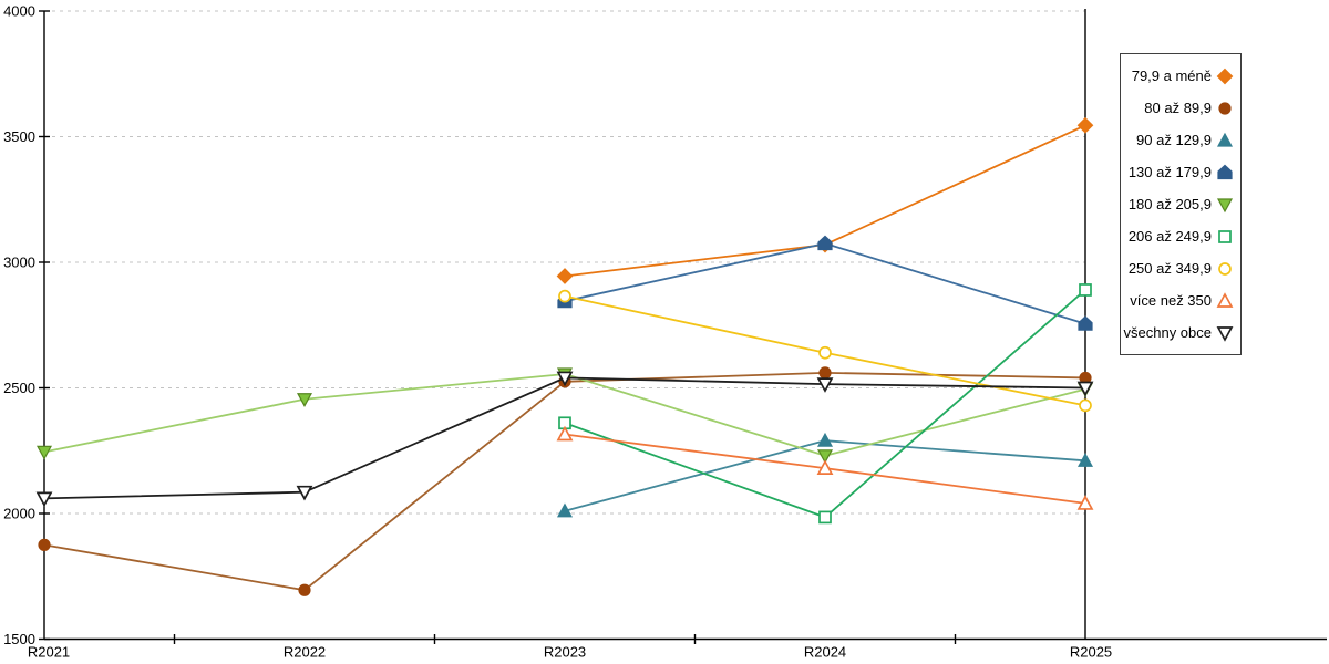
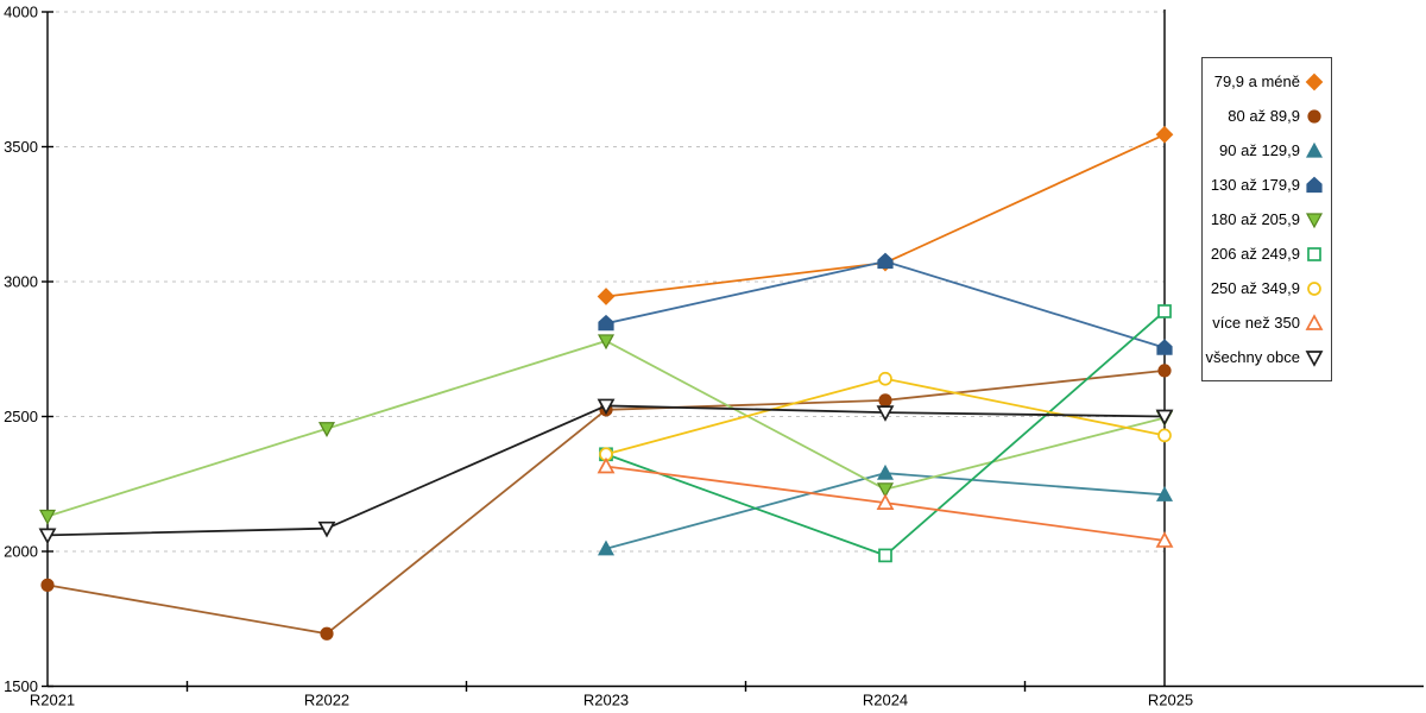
180 až 205,9/R2021: 2240 -> 2130
180 až 205,9/R2023: 2560 -> 2780
250 až 349,9/R2023: 2860 -> 2360
80 až 89,9/R2025: 2540 -> 2670
